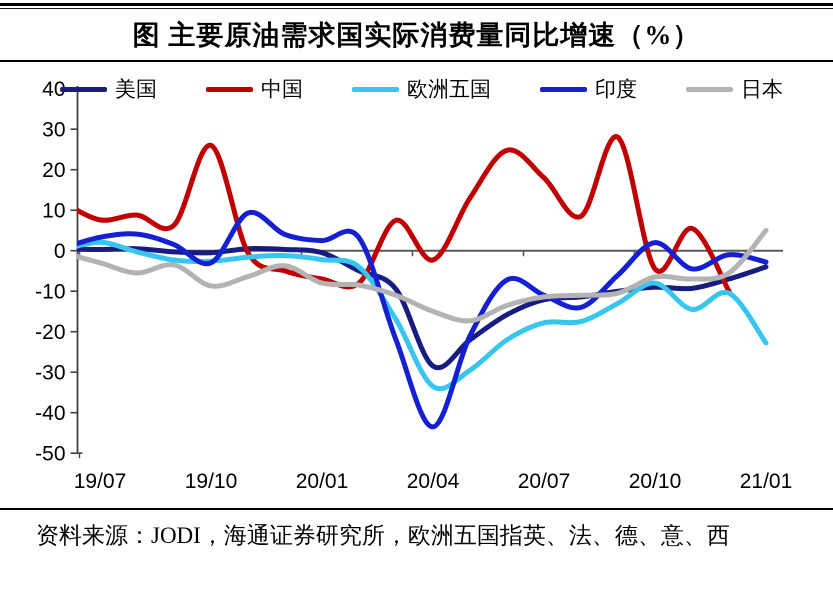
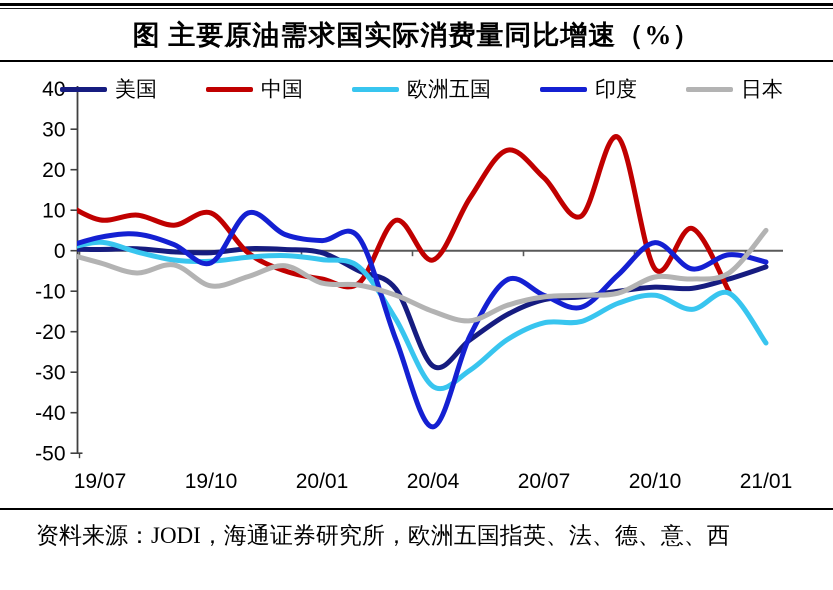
中国/19/10: 26 -> 9
欧洲五国/20/10: -8 -> -11
